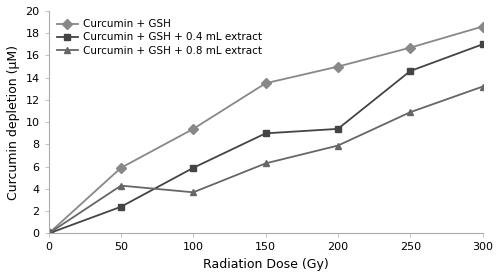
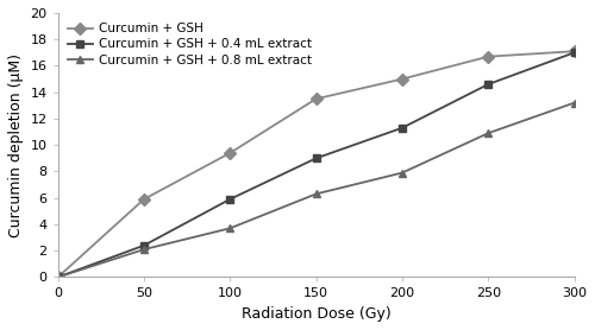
Curcumin + GSH + 0.8 mL extract/50: 4.3 -> 2.1
Curcumin + GSH + 0.4 mL extract/200: 9.4 -> 11.3
Curcumin + GSH/300: 18.6 -> 17.1
